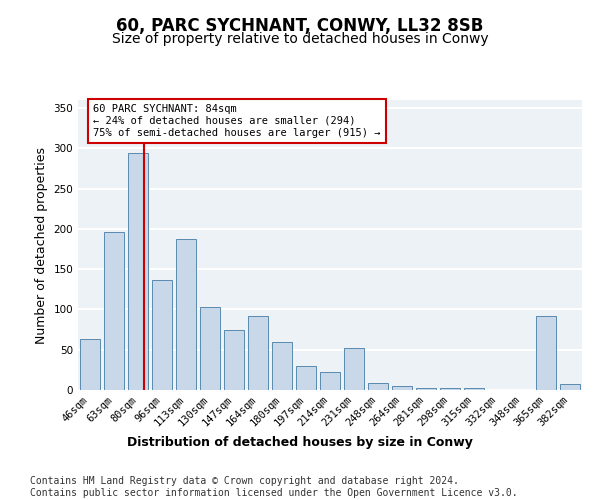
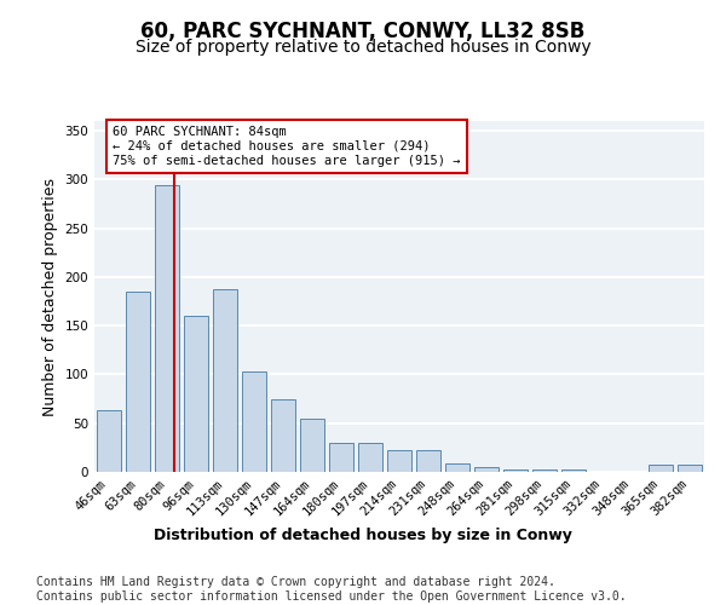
63sqm: 196 -> 185
96sqm: 136 -> 160
164sqm: 92 -> 55
180sqm: 60 -> 30
231sqm: 52 -> 22
365sqm: 92 -> 8
